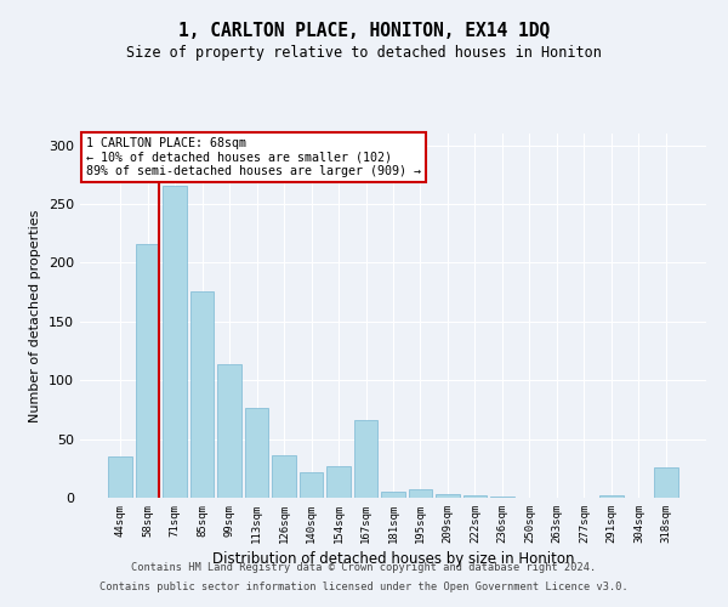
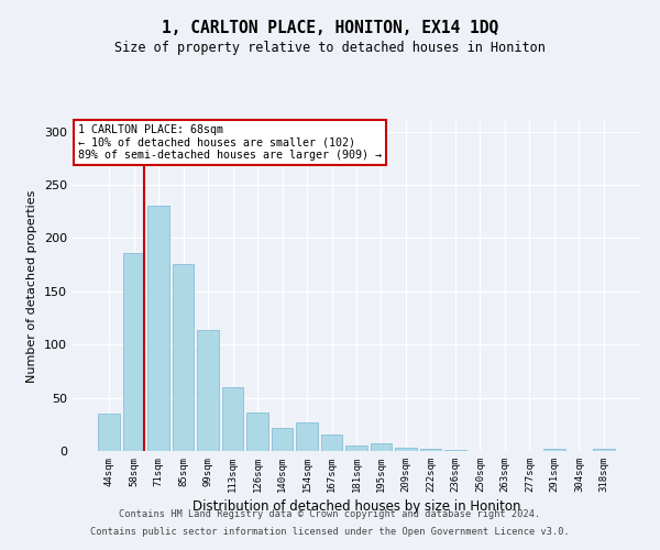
58sqm: 216 -> 186
71sqm: 266 -> 230
113sqm: 76 -> 60
167sqm: 66 -> 16
318sqm: 26 -> 2
